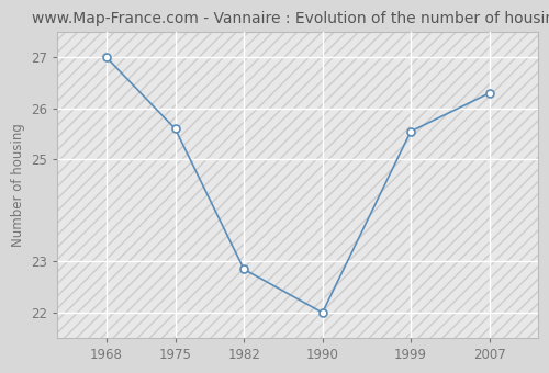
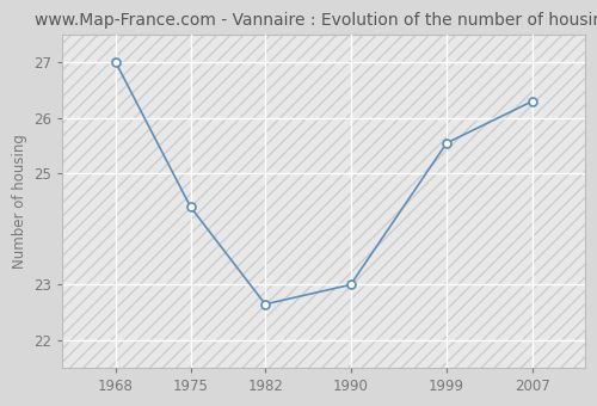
1975: 25.60 -> 24.40
1982: 22.85 -> 22.65
1990: 22.00 -> 23.00
